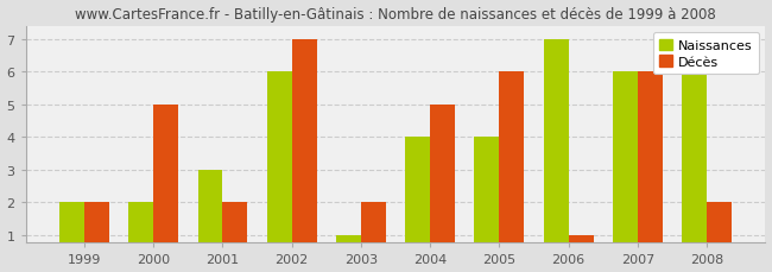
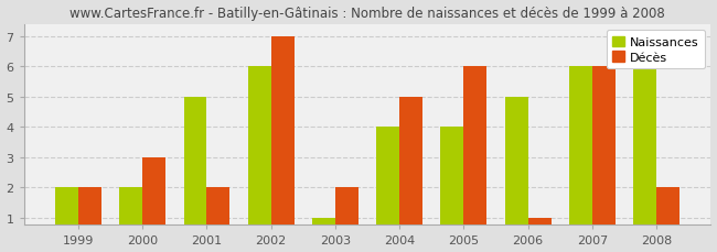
Décès/2000: 5 -> 3
Naissances/2001: 3 -> 5
Naissances/2006: 7 -> 5
